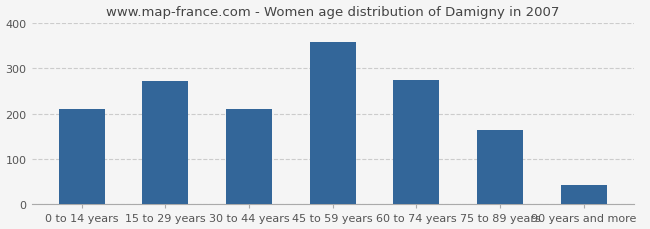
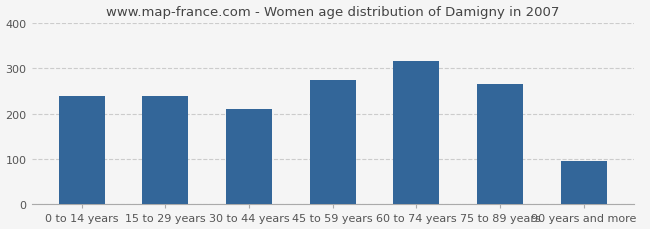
0 to 14 years: 210 -> 240
15 to 29 years: 272 -> 240
45 to 59 years: 357 -> 275
60 to 74 years: 275 -> 315
75 to 89 years: 163 -> 265
90 years and more: 42 -> 95
